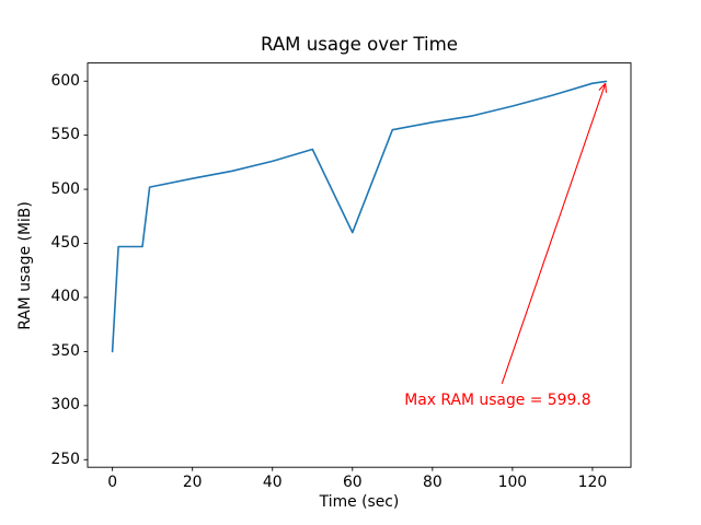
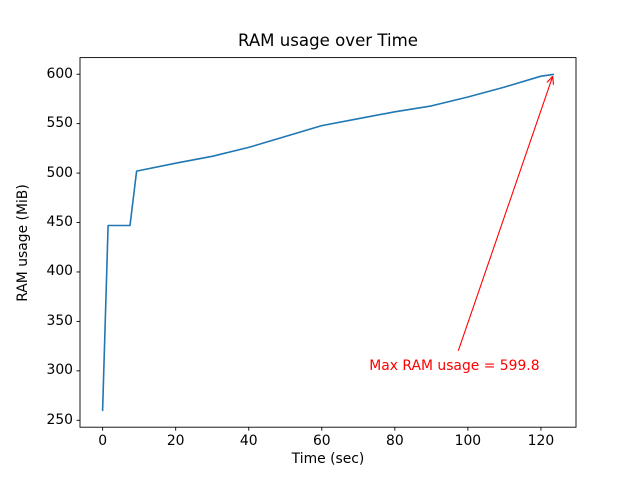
0: 350 -> 260
60: 460 -> 550
